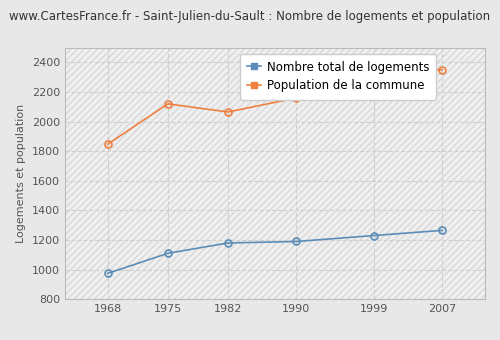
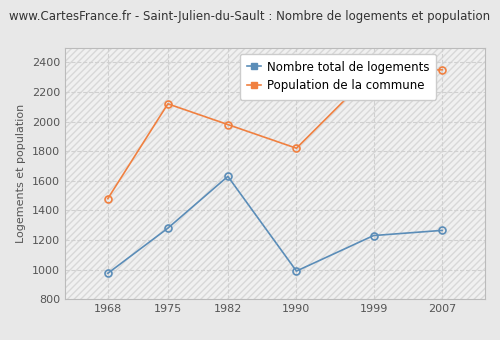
Population de la commune/1968: 1850 -> 1480
Nombre total de logements/1975: 1110 -> 1280
Nombre total de logements/1982: 1180 -> 1630
Population de la commune/1982: 2060 -> 1980
Nombre total de logements/1990: 1190 -> 990
Population de la commune/1990: 2160 -> 1820
